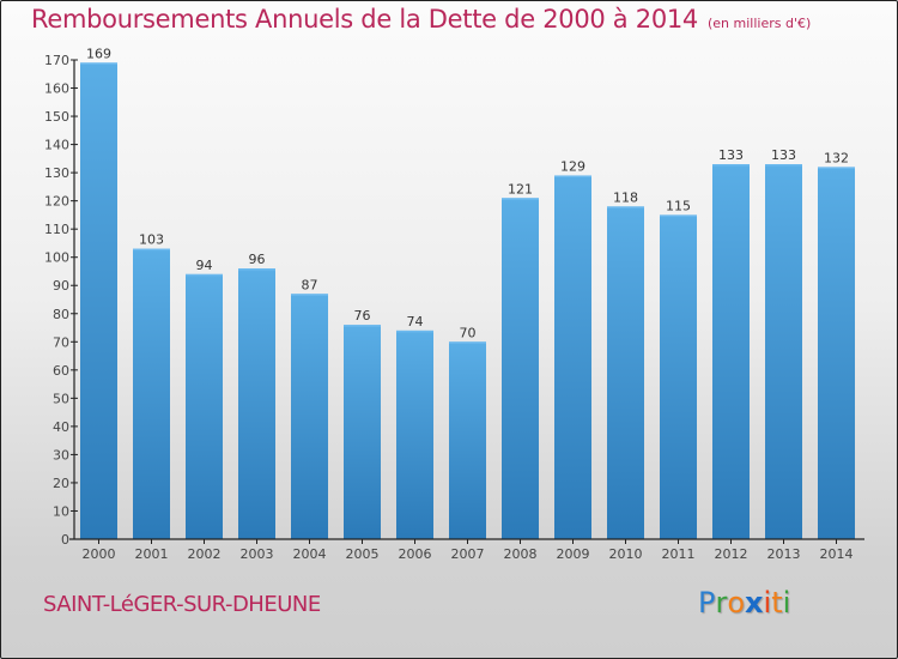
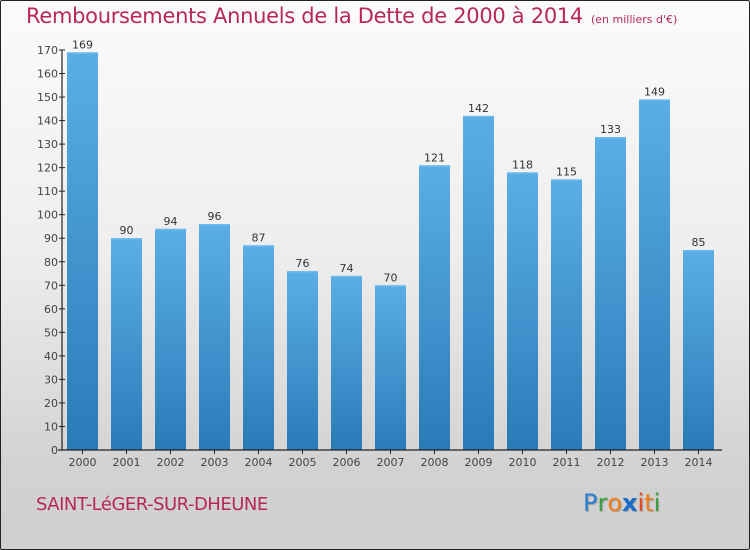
2001: 103 -> 90
2009: 129 -> 142
2013: 133 -> 149
2014: 132 -> 85
